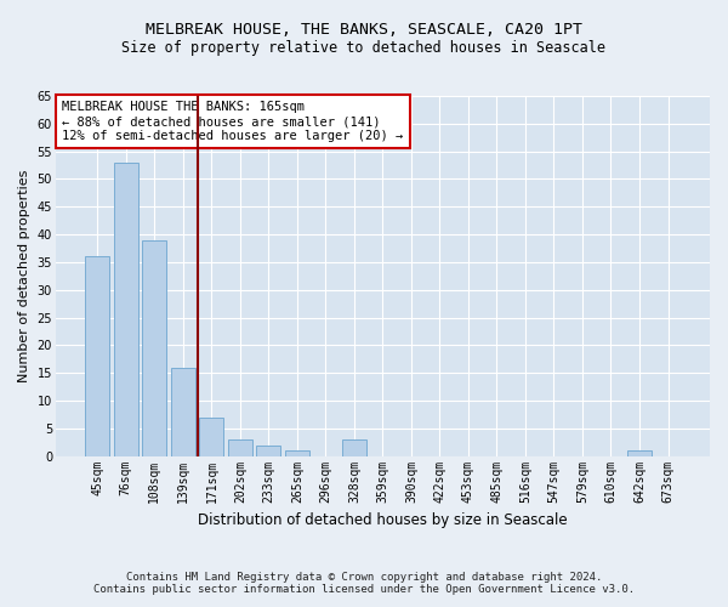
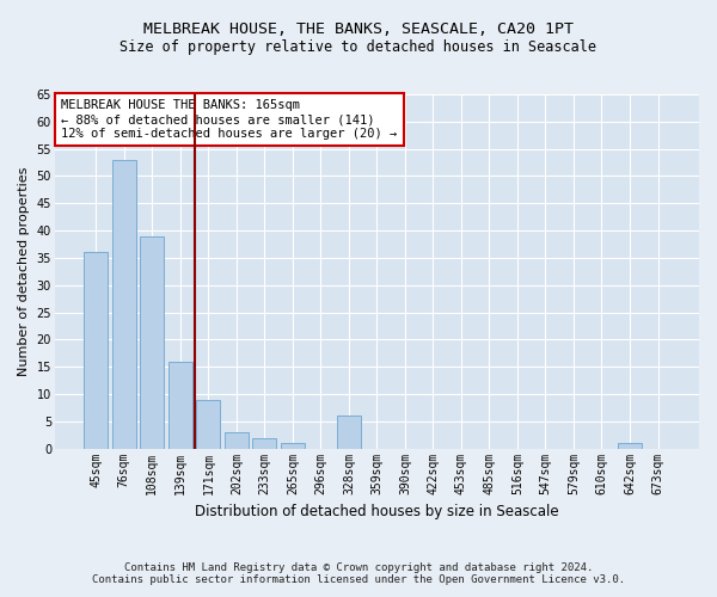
171sqm: 7 -> 9
328sqm: 3 -> 6
